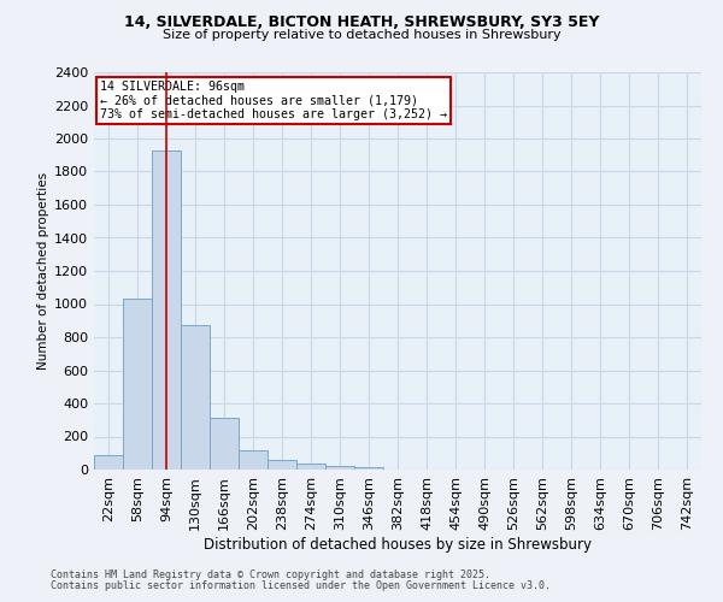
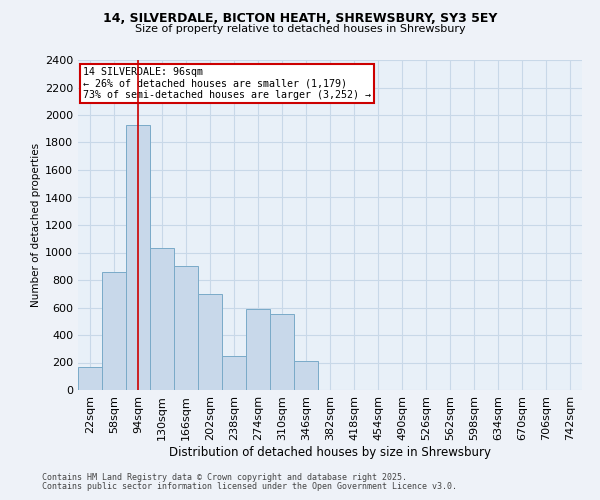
22sqm: 90 -> 170
58sqm: 1030 -> 860
130sqm: 880 -> 1030
166sqm: 320 -> 900
202sqm: 120 -> 700
238sqm: 60 -> 250
274sqm: 40 -> 590
310sqm: 20 -> 550
346sqm: 20 -> 210
